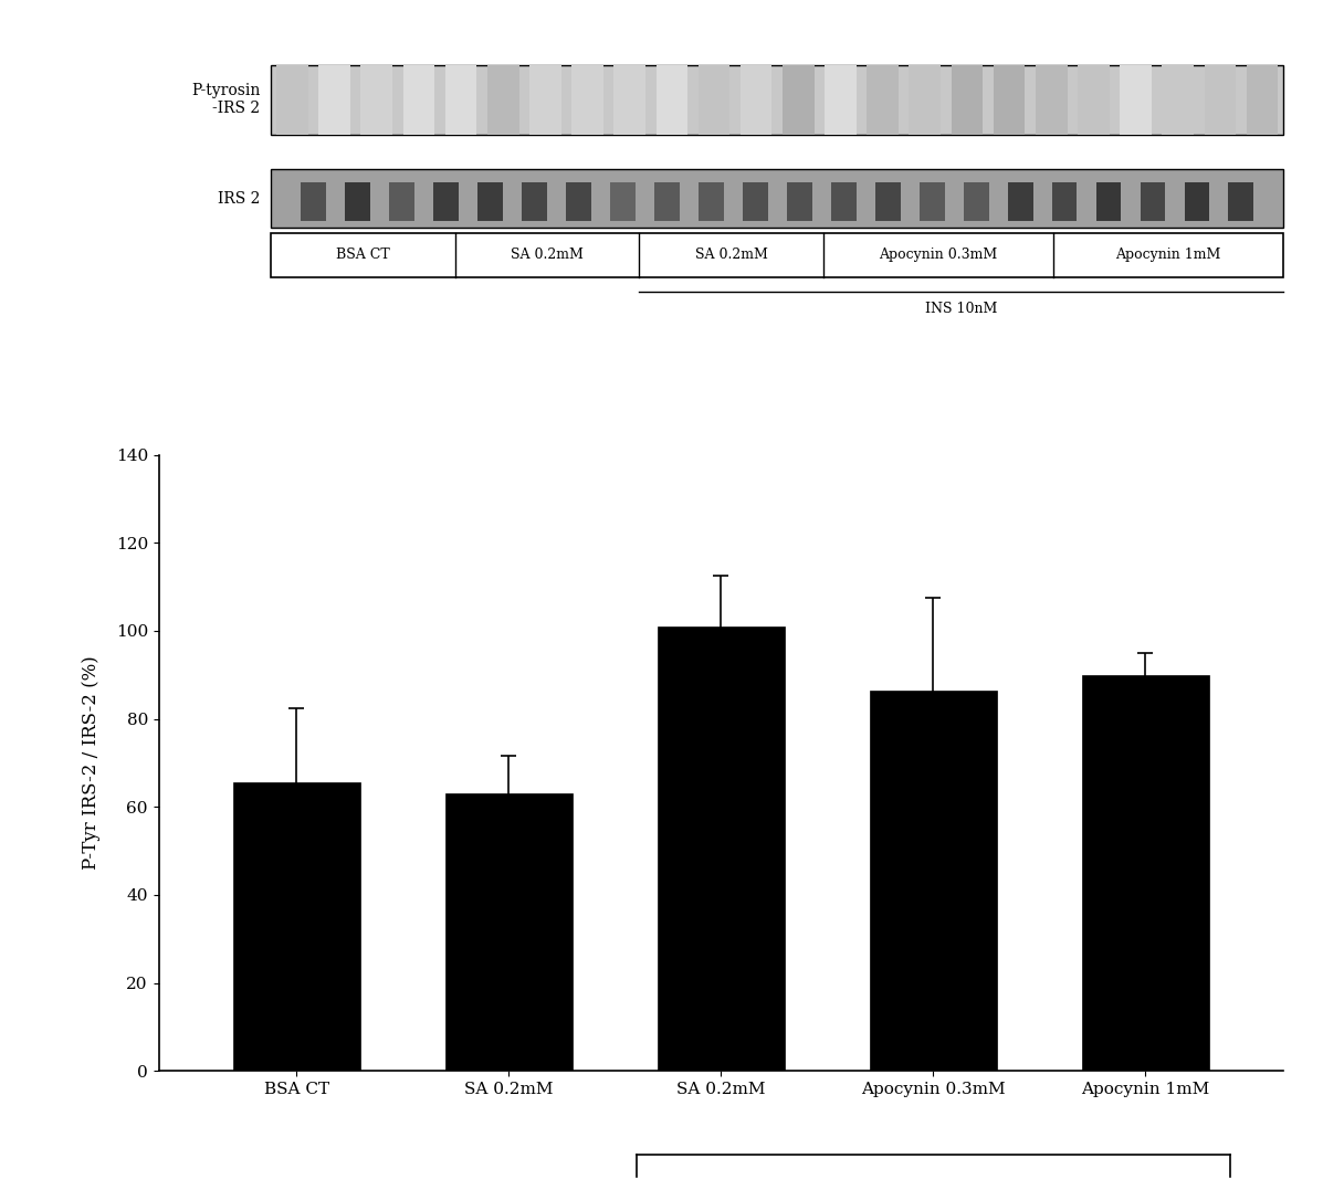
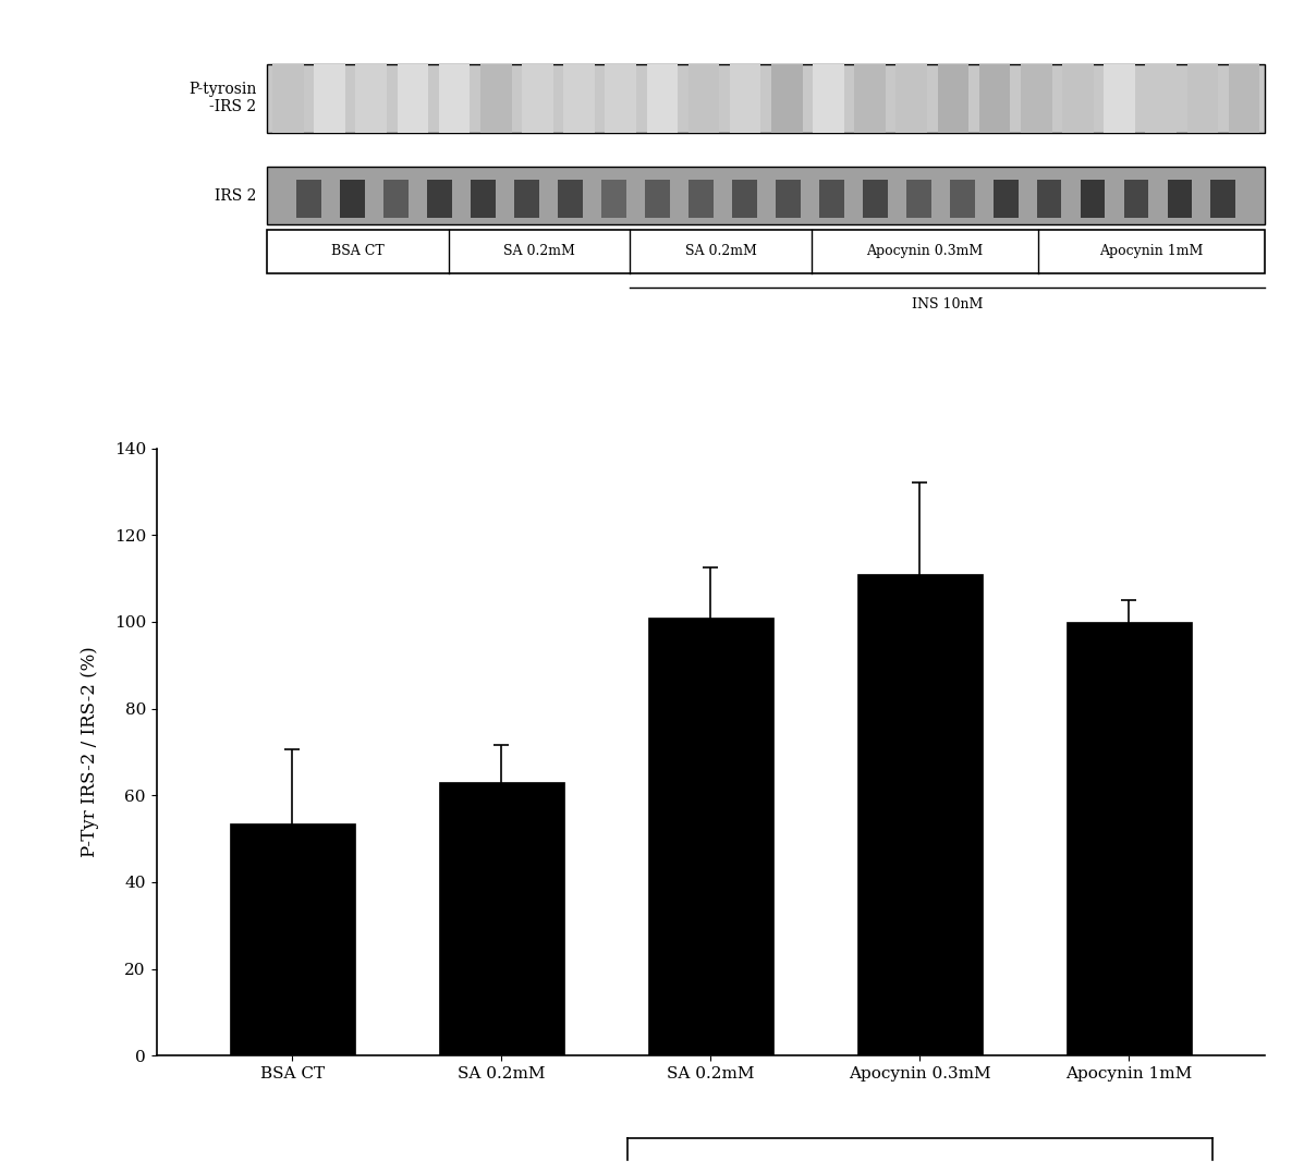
BSA CT: 65.5 -> 53.5
Apocynin 0.3mM: 86.5 -> 111.0
Apocynin 1mM: 90.0 -> 100.0
